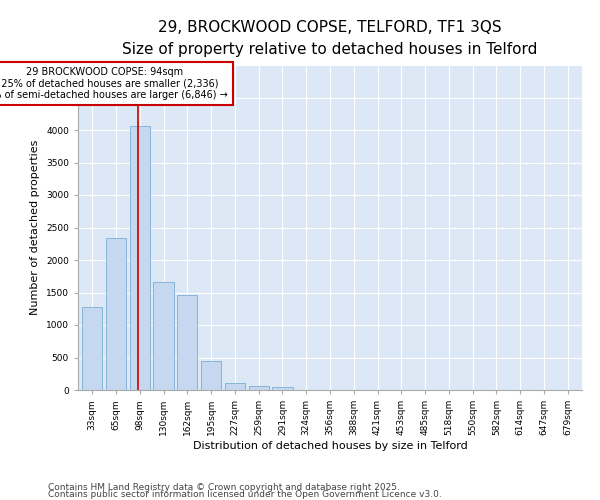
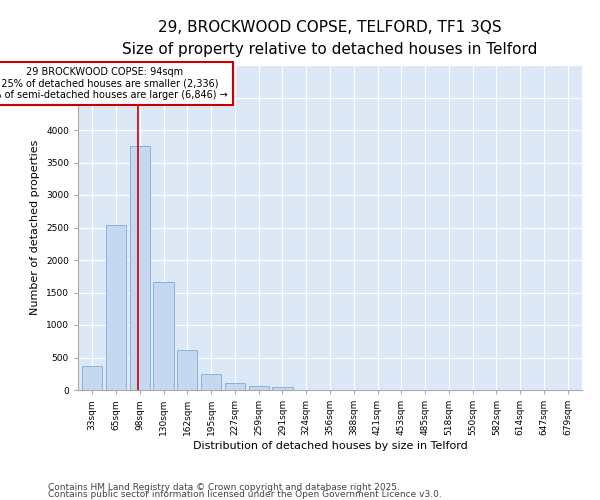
33sqm: 1280 -> 370
65sqm: 2340 -> 2540
98sqm: 4060 -> 3760
162sqm: 1460 -> 620
195sqm: 440 -> 240
